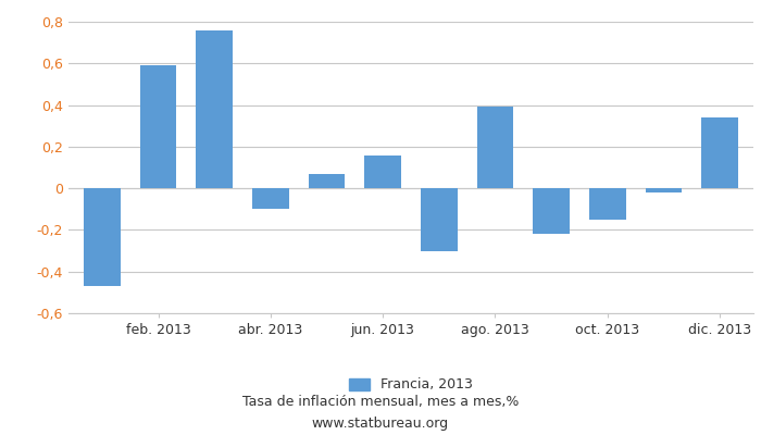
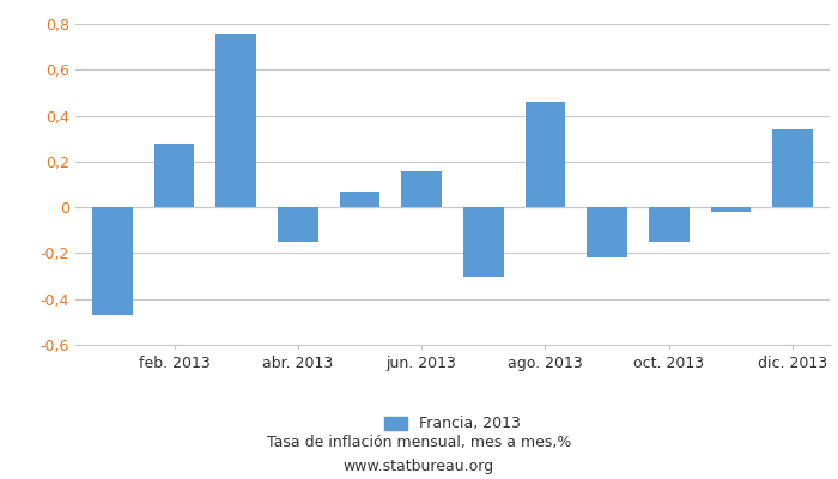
feb. 2013: 0,59 -> 0,28
abr. 2013: -0,10 -> -0,15
ago. 2013: 0,39 -> 0,46
